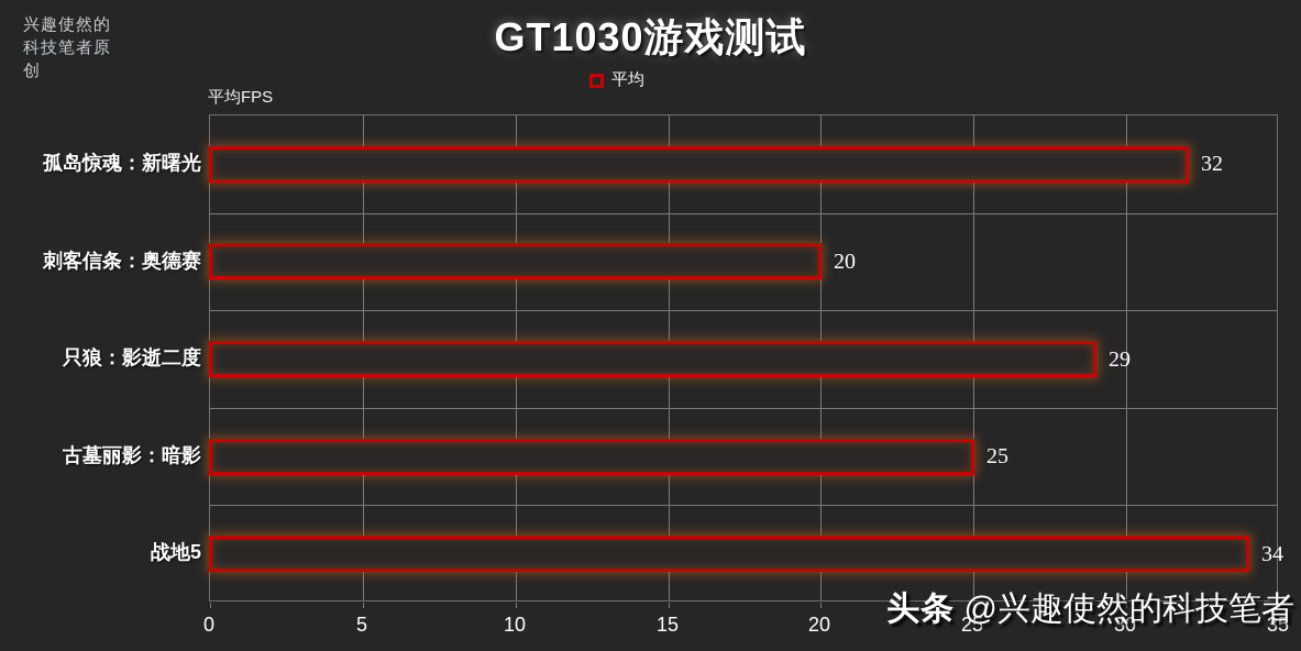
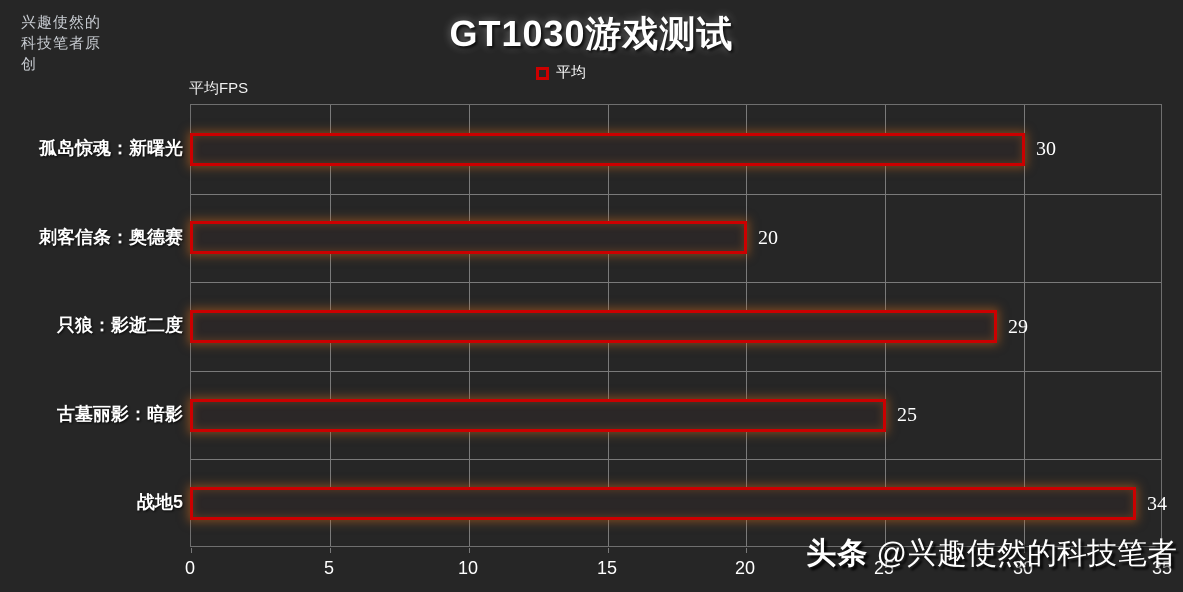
孤岛惊魂：新曙光: 32 -> 30
